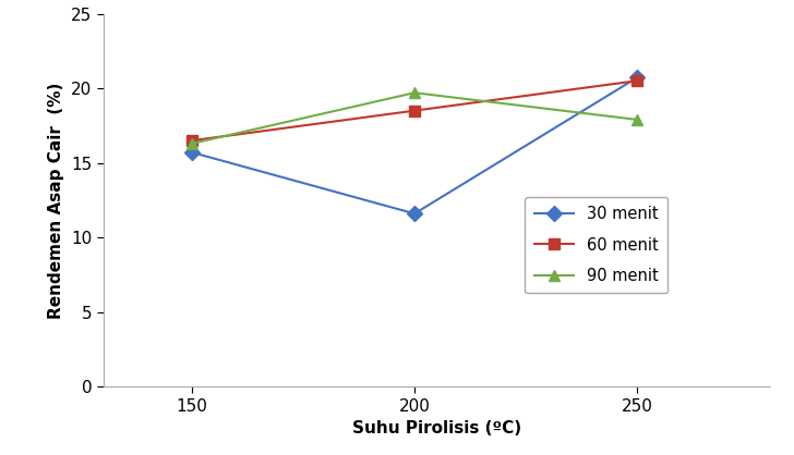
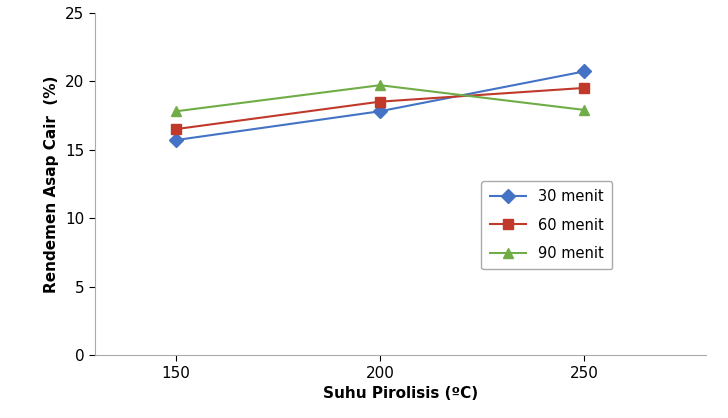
90 menit/150: 16.3 -> 17.8
30 menit/200: 11.6 -> 17.8
60 menit/250: 20.5 -> 19.5
